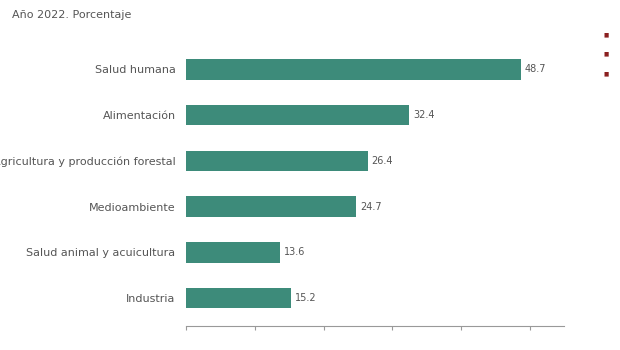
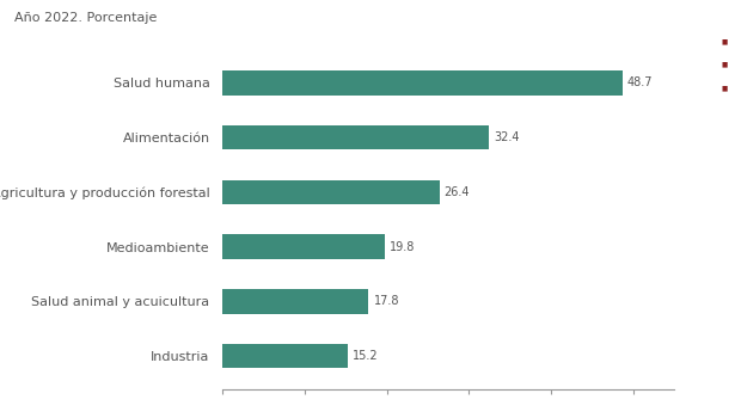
Medioambiente: 24.7 -> 19.8
Salud animal y acuicultura: 13.6 -> 17.8
